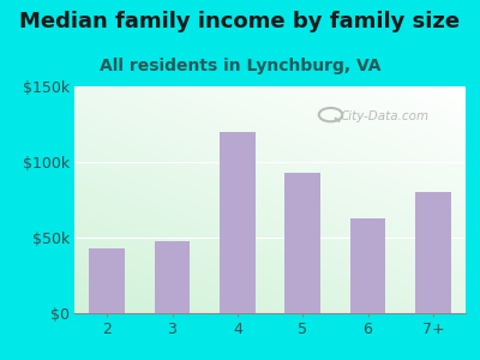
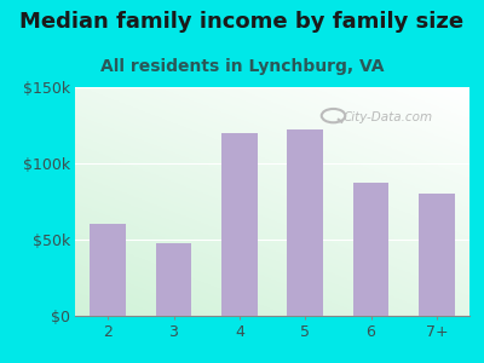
2: $43k -> $60k
5: $93k -> $122k
6: $63k -> $87k
